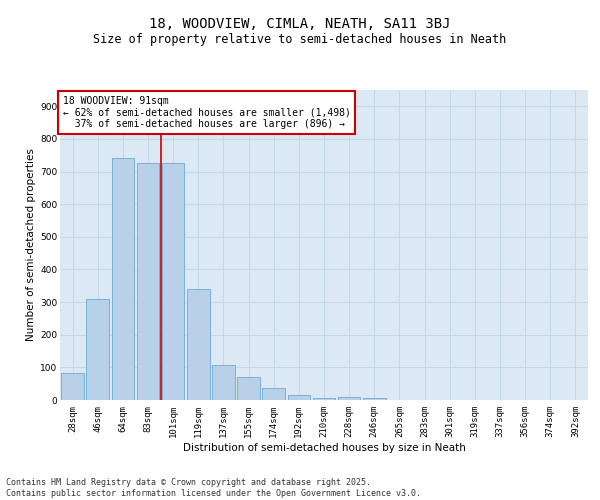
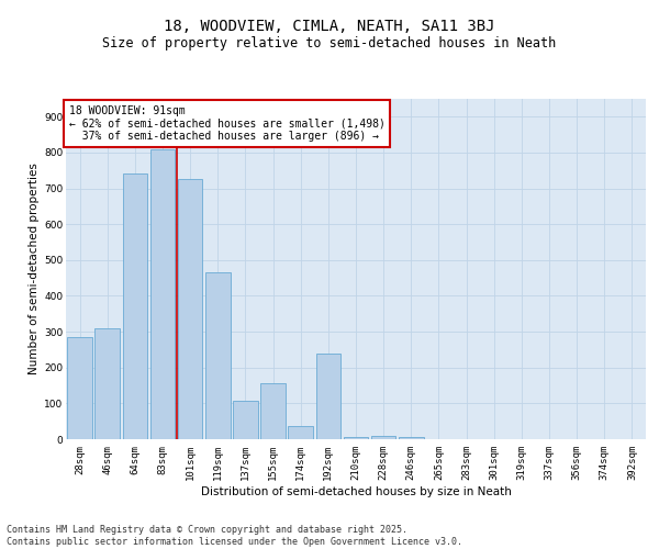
28sqm: 83 -> 285
83sqm: 727 -> 810
119sqm: 340 -> 465
155sqm: 70 -> 155
192sqm: 15 -> 240
